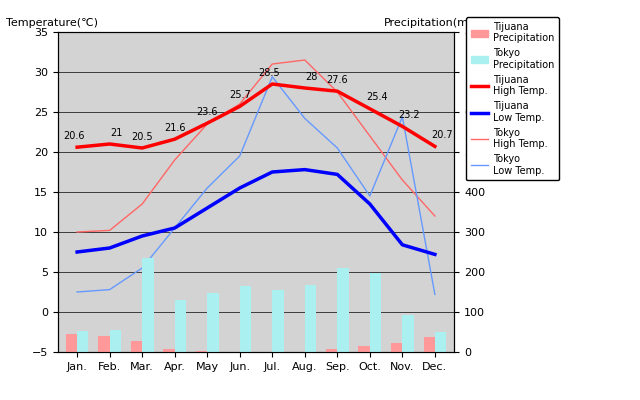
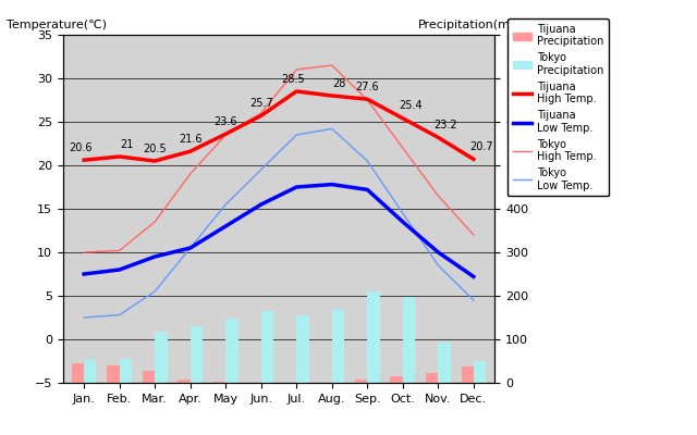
Tokyo Precipitation/Mar.: 235 -> 117
Tokyo Low Temp./Jul.: 29.4 -> 23.5
Tijuana Low Temp./Nov.: 8.4 -> 10.0
Tokyo Low Temp./Nov.: 24.4 -> 8.5
Tokyo Low Temp./Dec.: 2.2 -> 4.5
